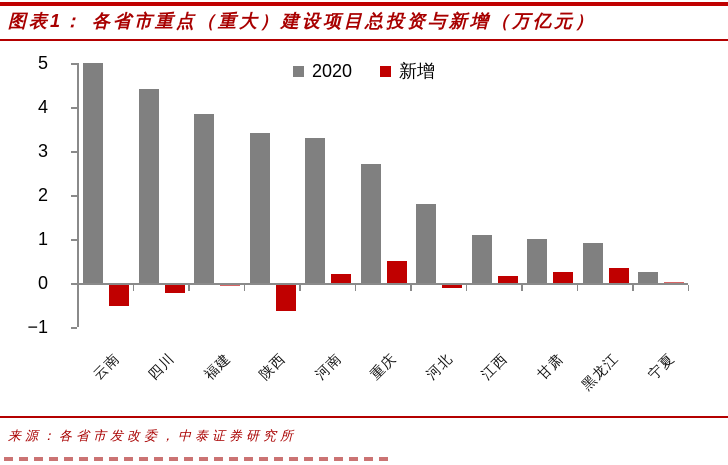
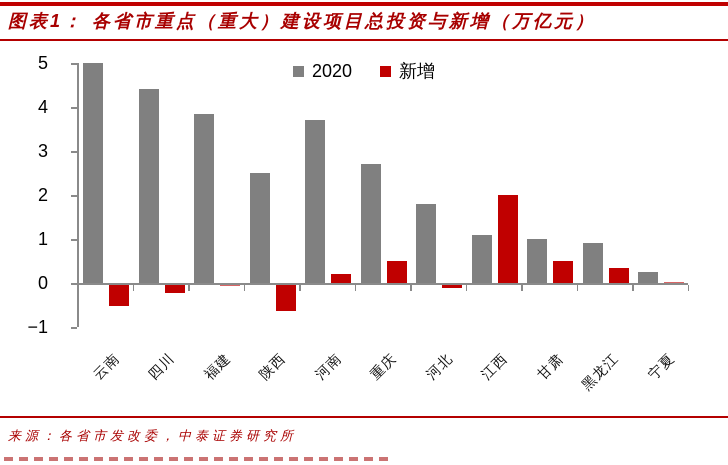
2020/陕西: 3.4 -> 2.5
2020/河南: 3.3 -> 3.7
新增/江西: 0.1 -> 2.0
新增/甘肃: 0.2 -> 0.5
